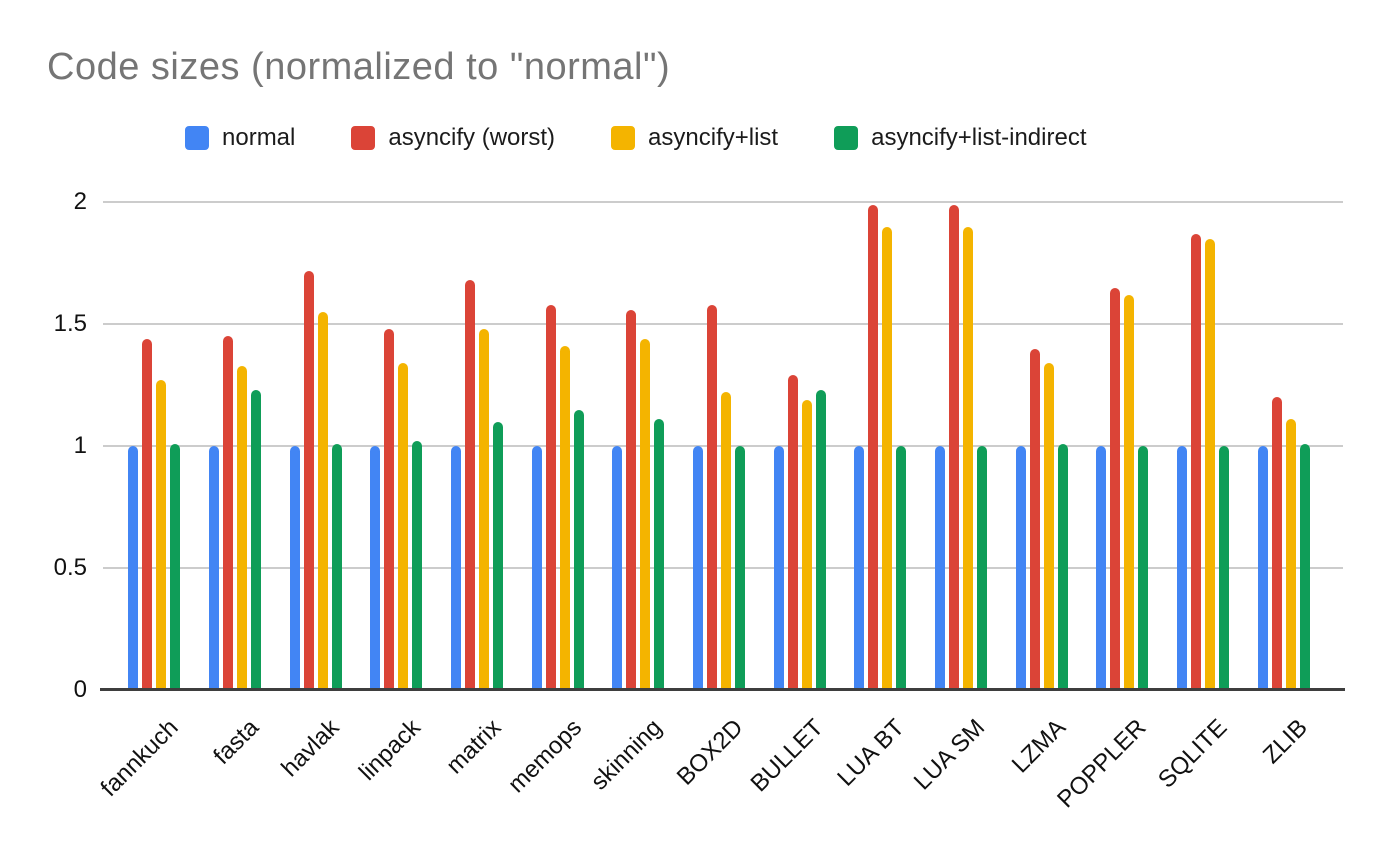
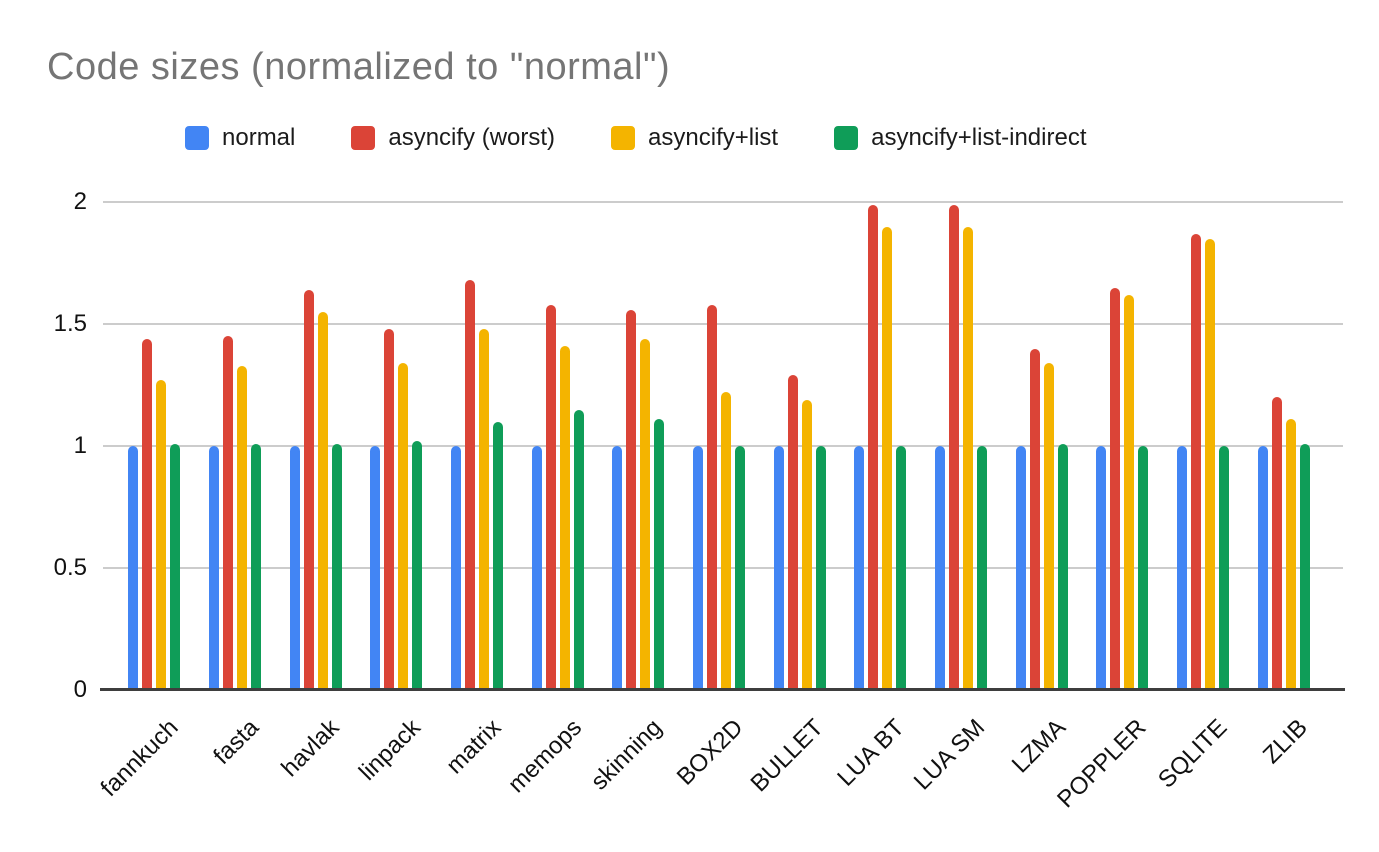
asyncify+list-indirect/fasta: 1.23 -> 1.01
asyncify (worst)/havlak: 1.72 -> 1.64
asyncify+list-indirect/BULLET: 1.23 -> 1.00
